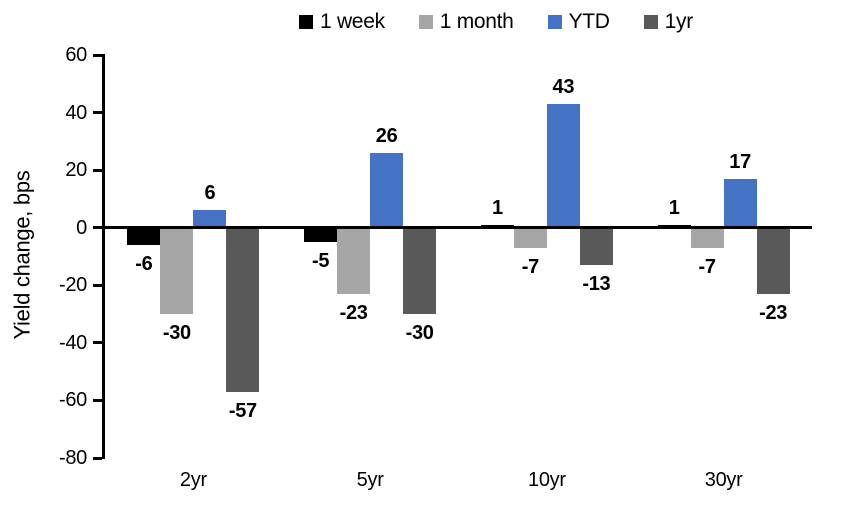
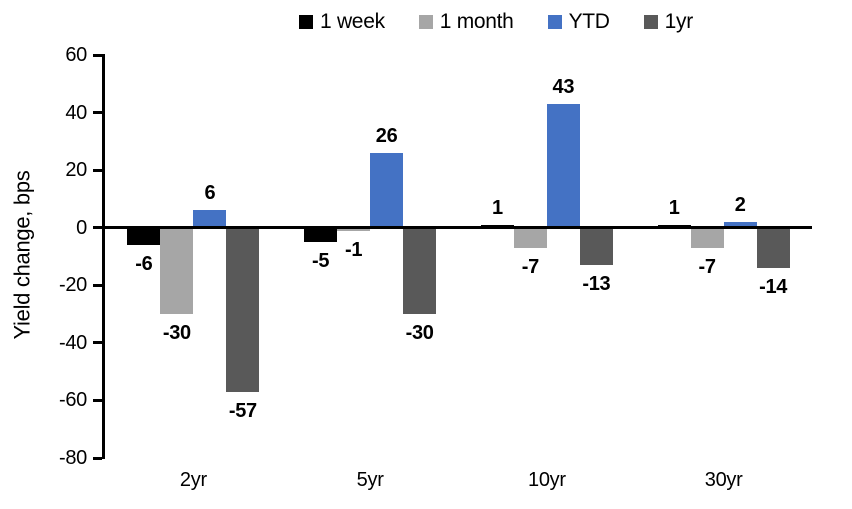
1 month/5yr: -23 -> -1
YTD/30yr: 17 -> 2
1yr/30yr: -23 -> -14
